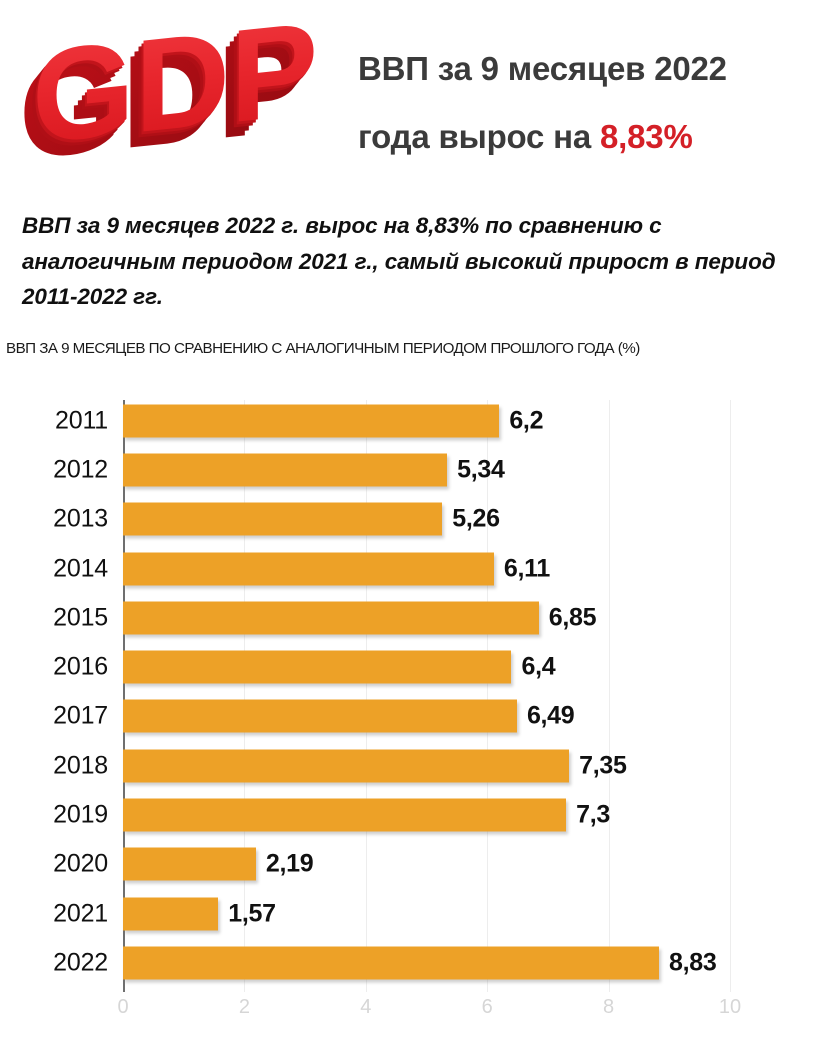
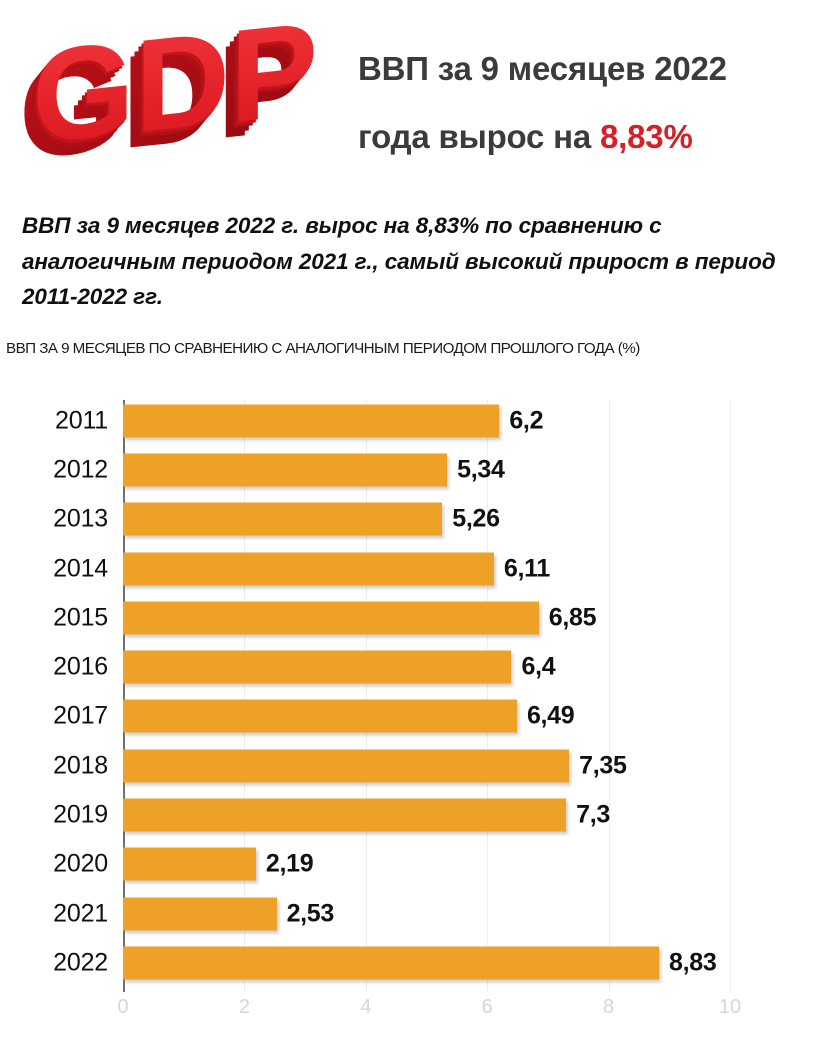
2021: 1,57 -> 2,53
